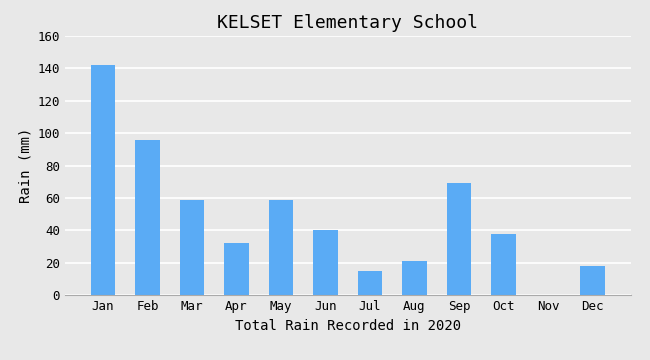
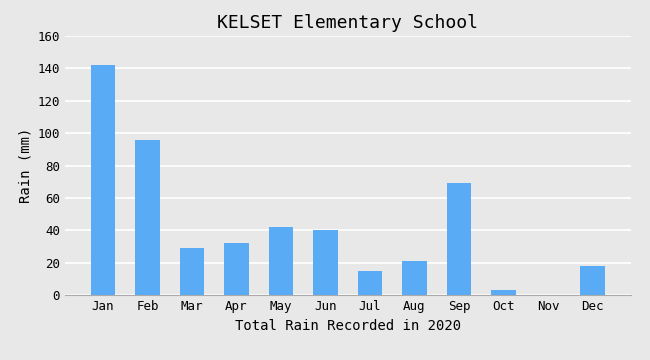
Mar: 59 -> 29
May: 59 -> 42
Oct: 38 -> 3
